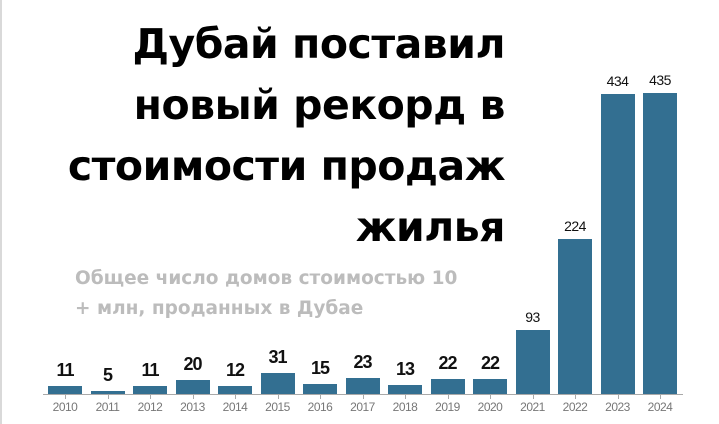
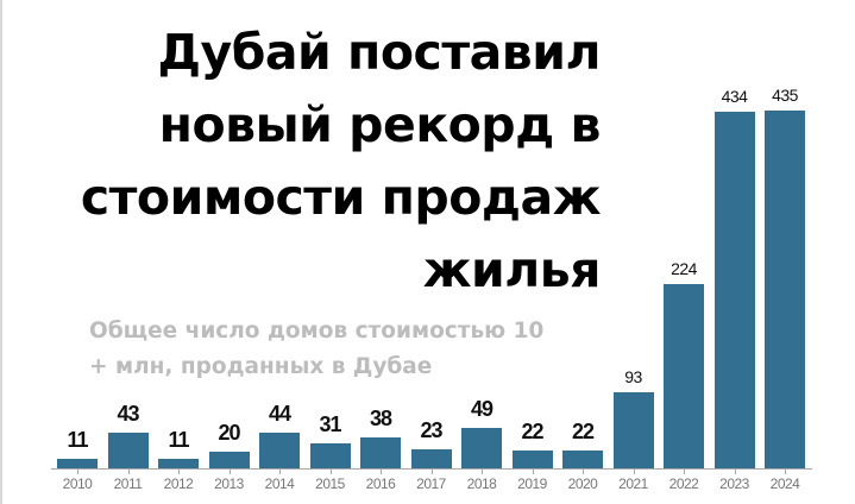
2011: 5 -> 43
2014: 12 -> 44
2016: 15 -> 38
2018: 13 -> 49
